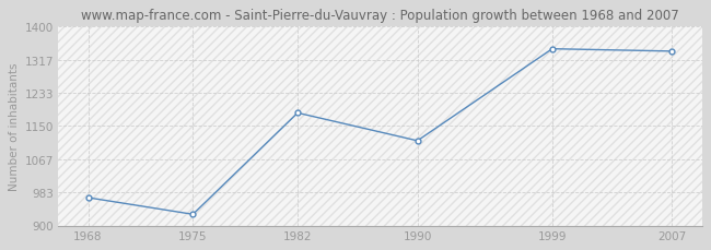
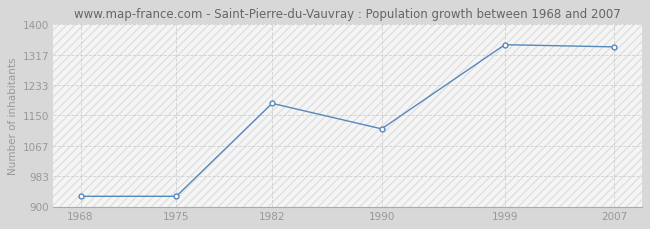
1968: 970 -> 928
